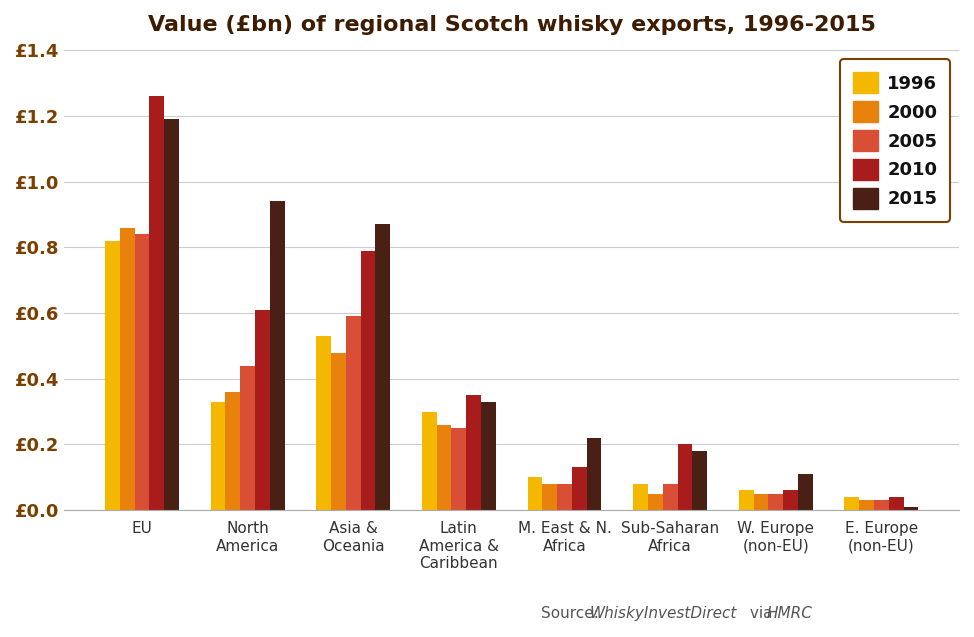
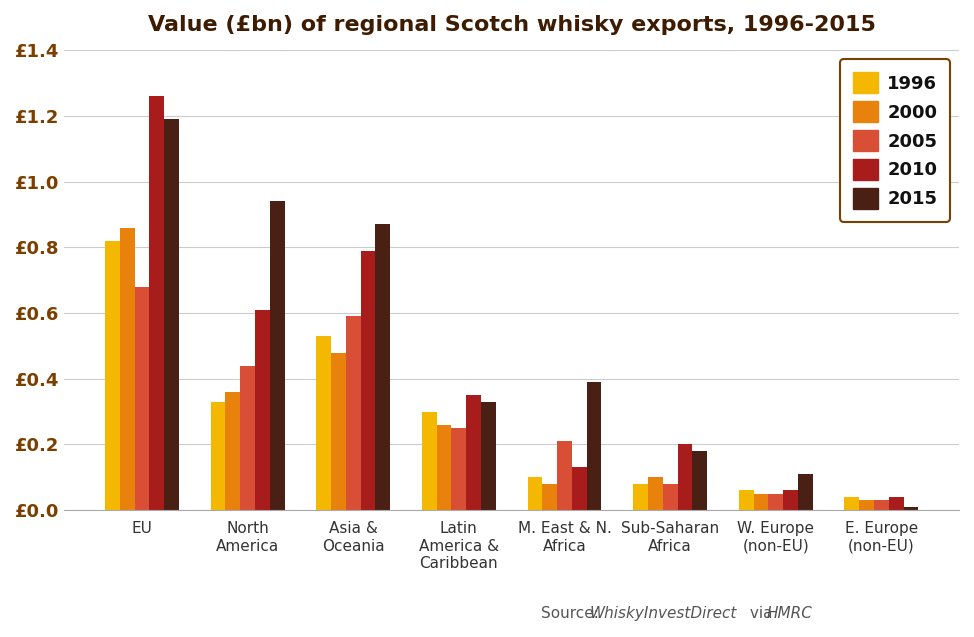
2005/EU: £0.84 -> £0.68
2005/M. East & N. Africa: £0.08 -> £0.21
2015/M. East & N. Africa: £0.22 -> £0.39
2000/Sub-Saharan Africa: £0.05 -> £0.10
